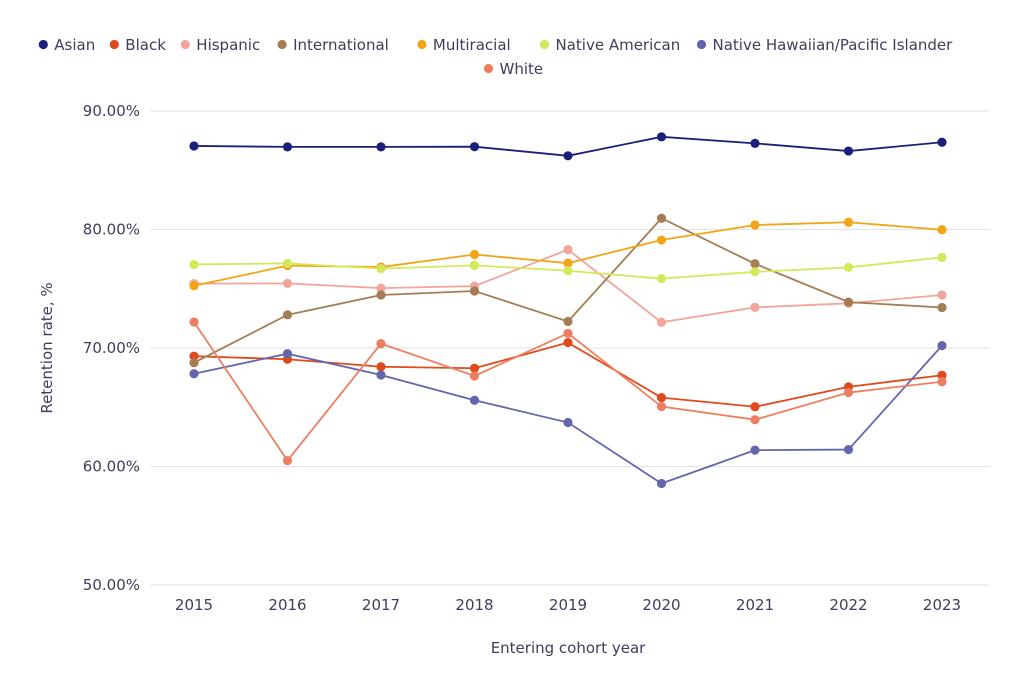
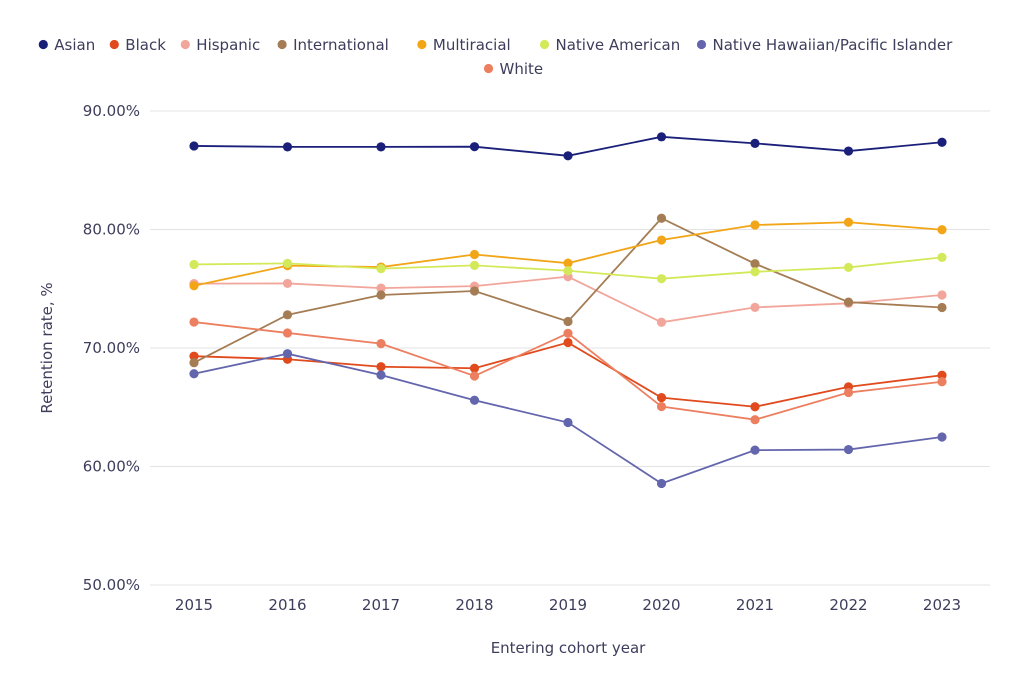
White/2016: 60.5% -> 71.3%
Hispanic/2019: 78.3% -> 76.0%
Native Hawaiian/Pacific Islander/2023: 70.2% -> 62.5%
